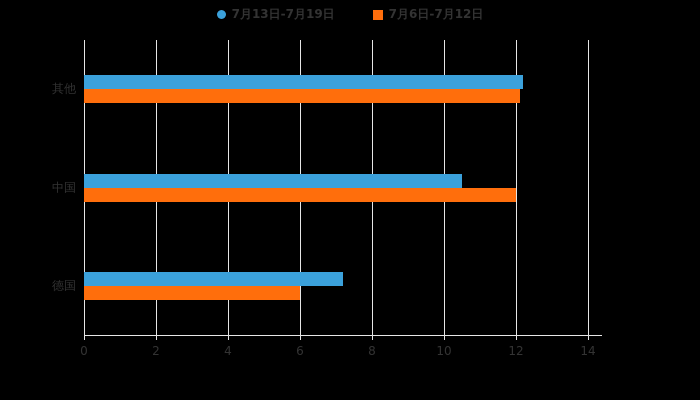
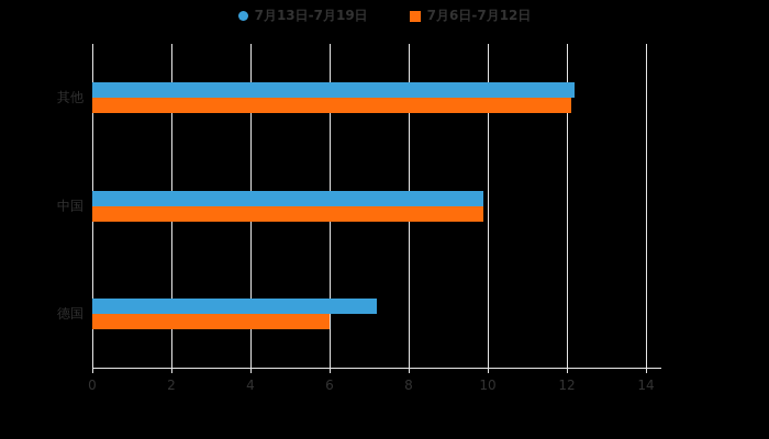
7月13日-7月19日/中国: 10.5 -> 9.9
7月6日-7月12日/中国: 12.0 -> 9.9
